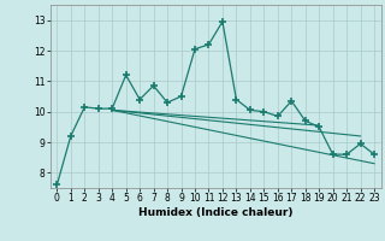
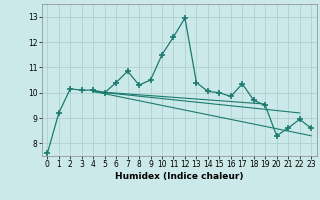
5: 11.20 -> 10.00
10: 12.05 -> 11.50
20: 8.60 -> 8.30
